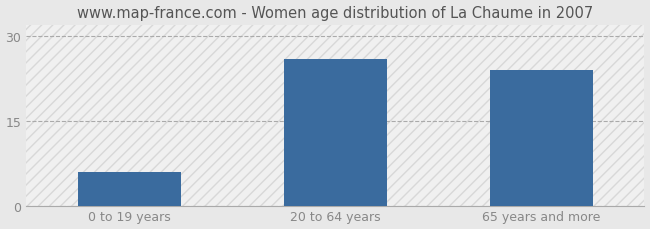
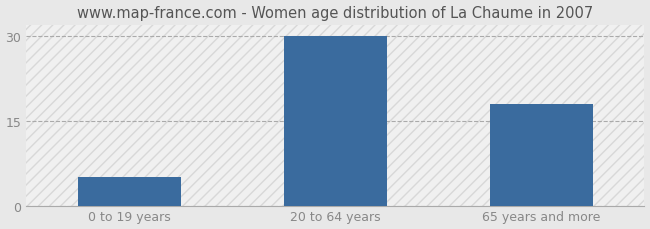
0 to 19 years: 6 -> 5
20 to 64 years: 26 -> 30
65 years and more: 24 -> 18
